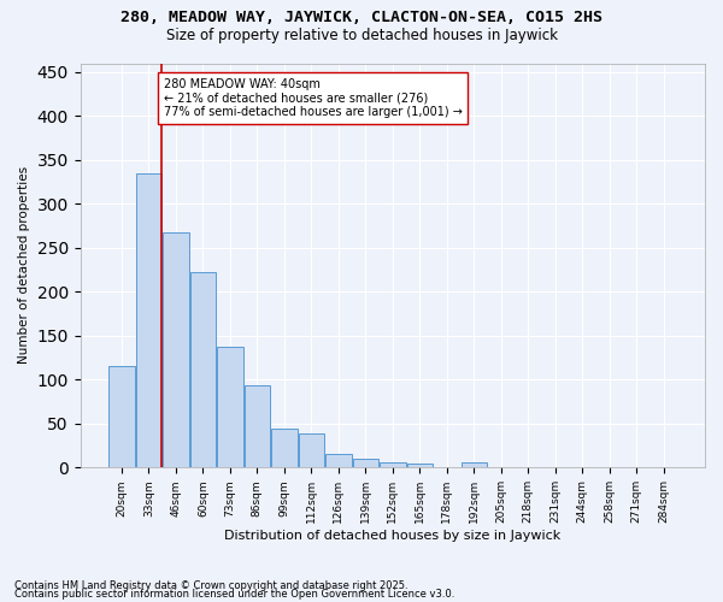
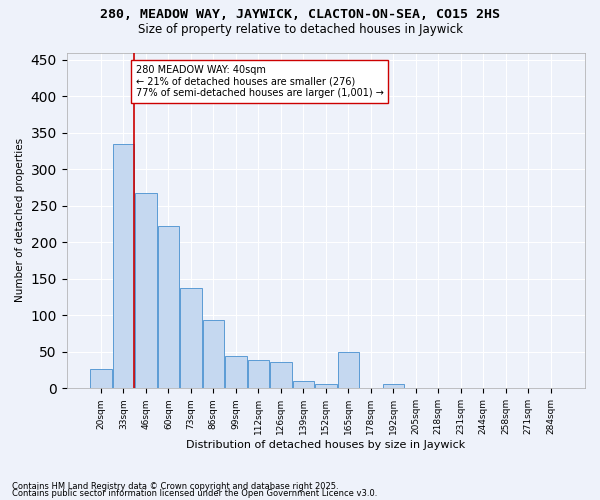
20sqm: 115 -> 26
126sqm: 16 -> 36
165sqm: 5 -> 50
